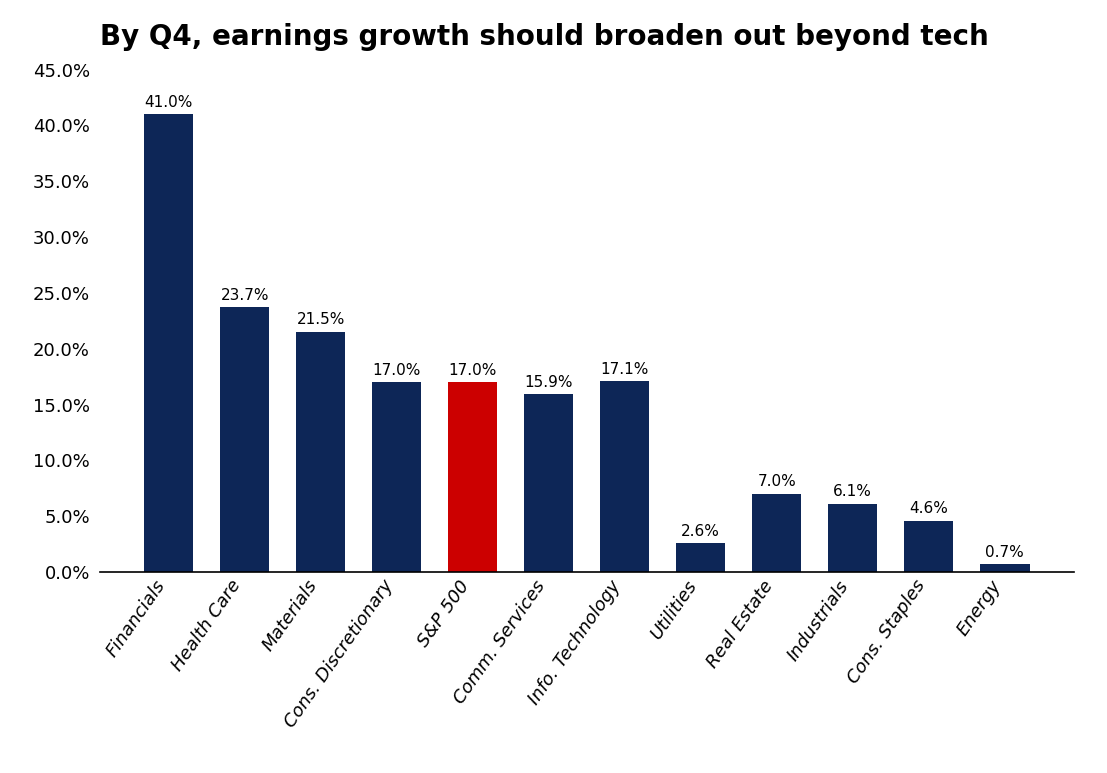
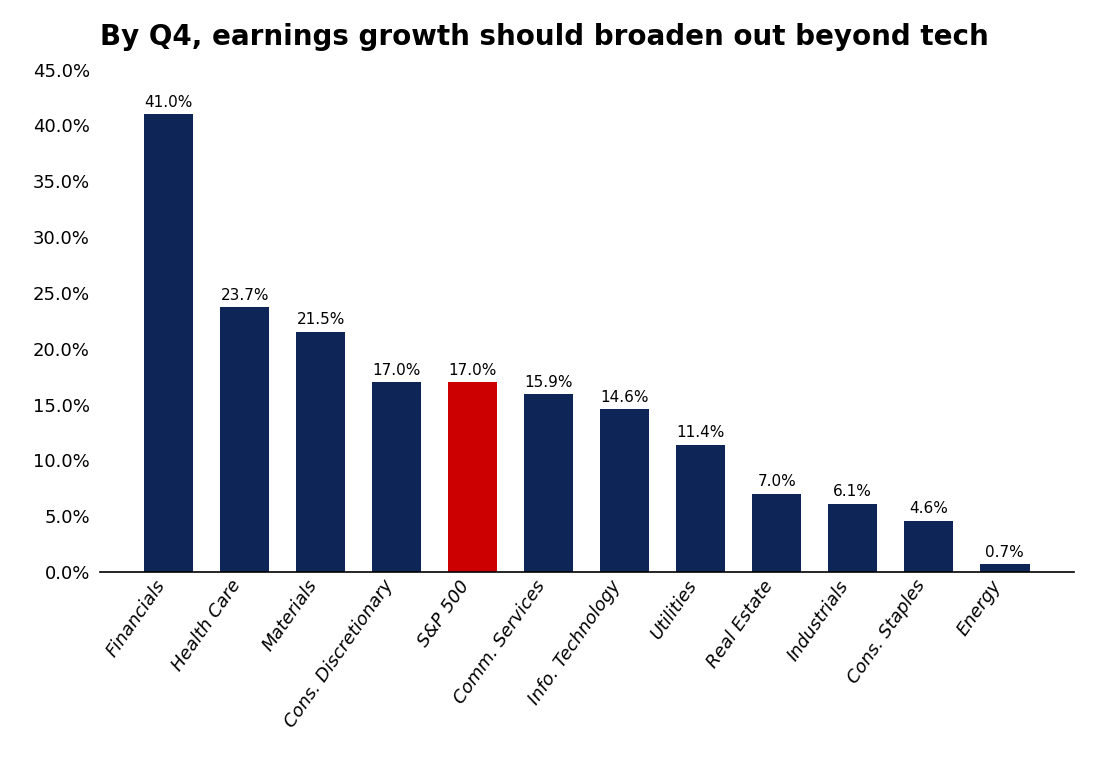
Info. Technology: 17.1% -> 14.6%
Utilities: 2.6% -> 11.4%
